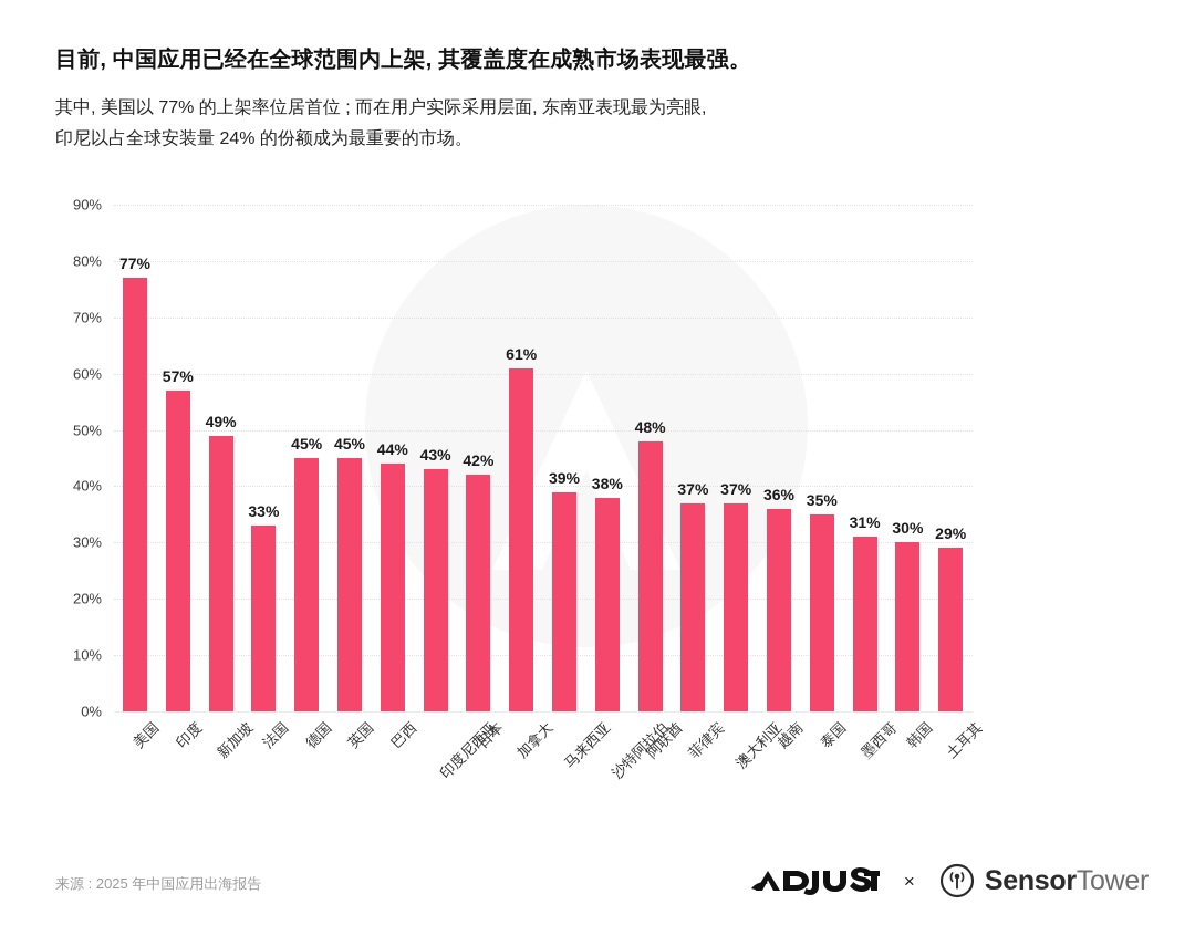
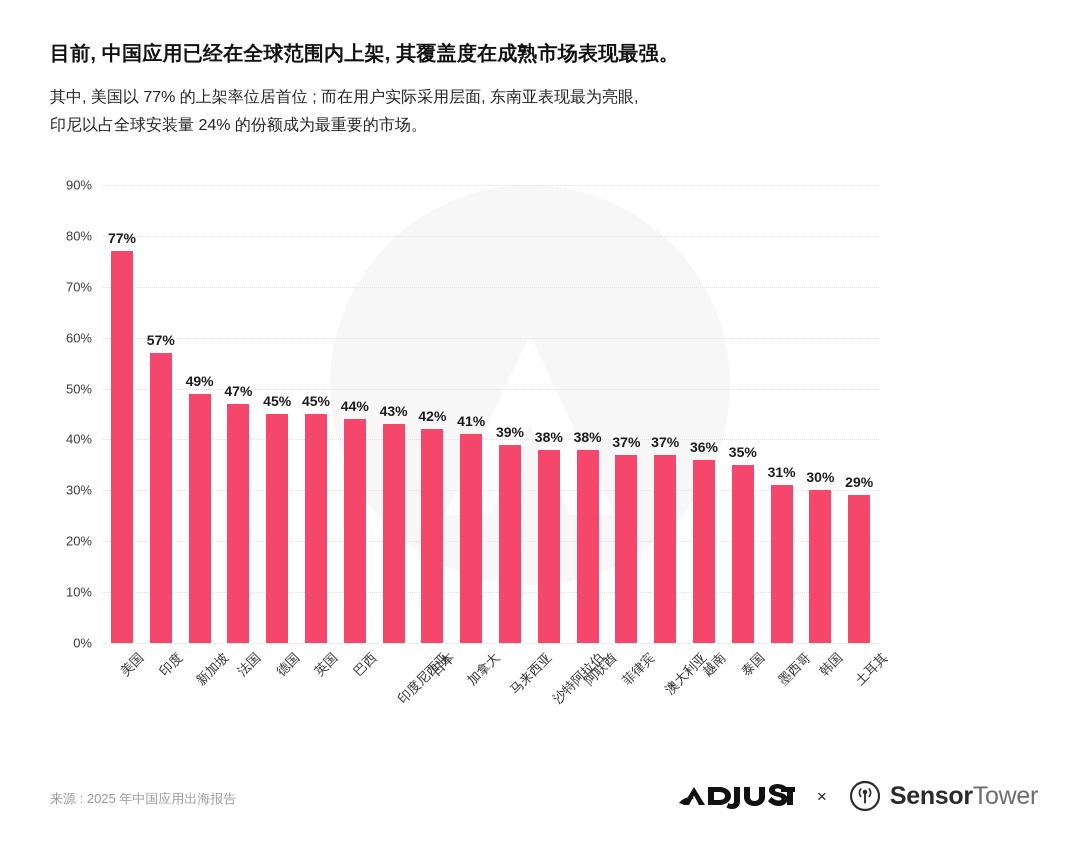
法国: 33% -> 47%
加拿大: 61% -> 41%
阿联酋: 48% -> 38%
